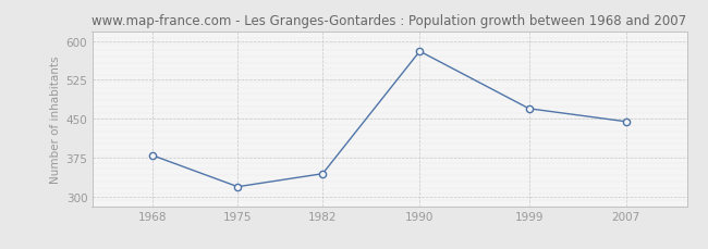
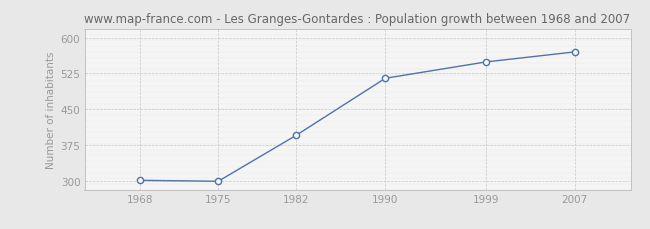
1968: 380 -> 302
1975: 320 -> 300
1982: 345 -> 396
1990: 580 -> 515
1999: 470 -> 549
2007: 445 -> 570
